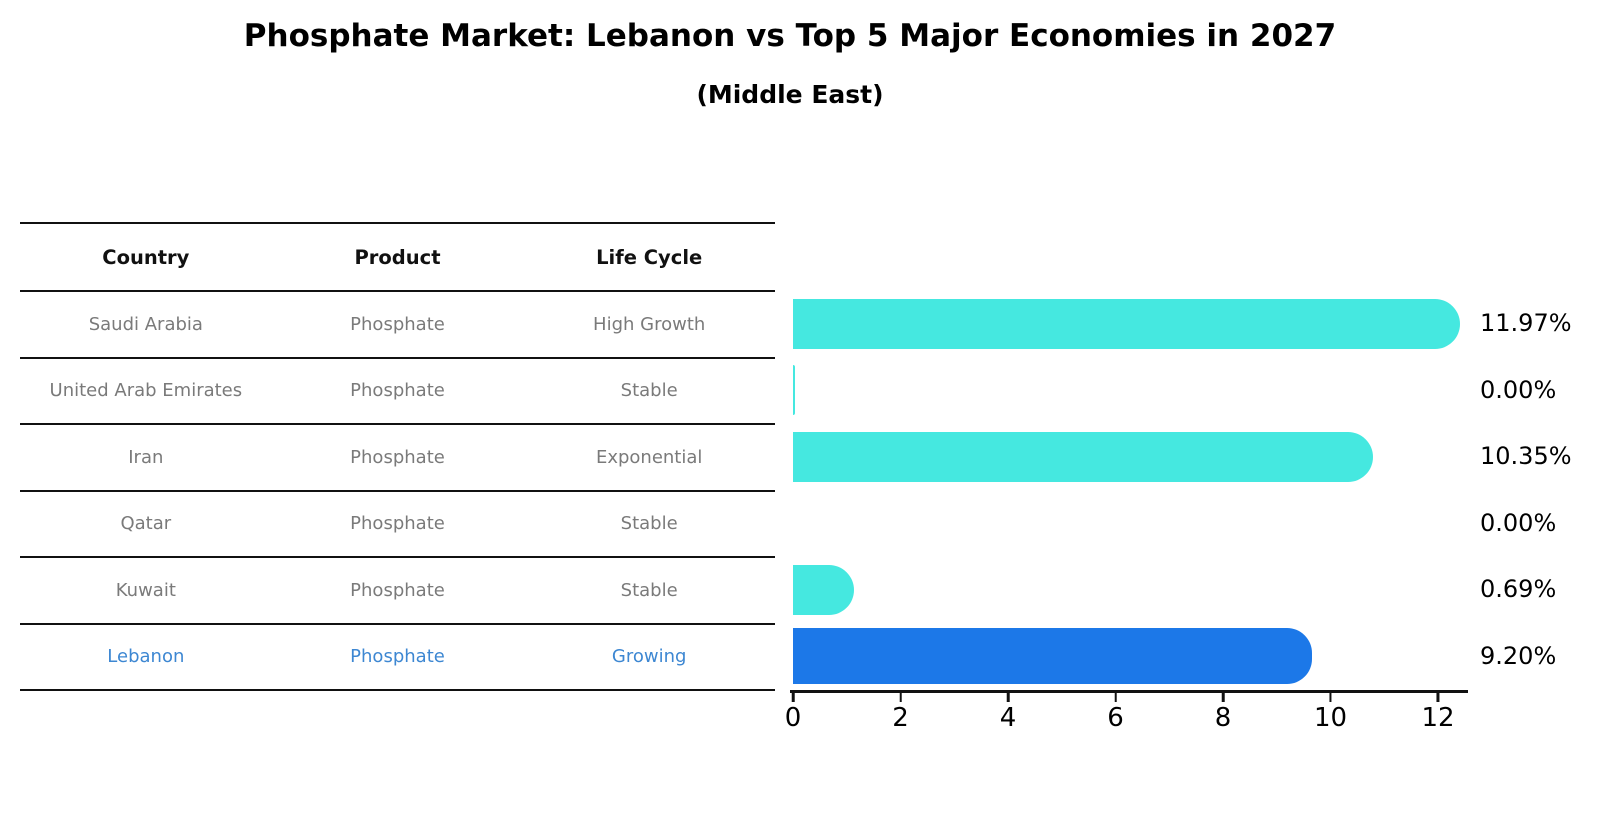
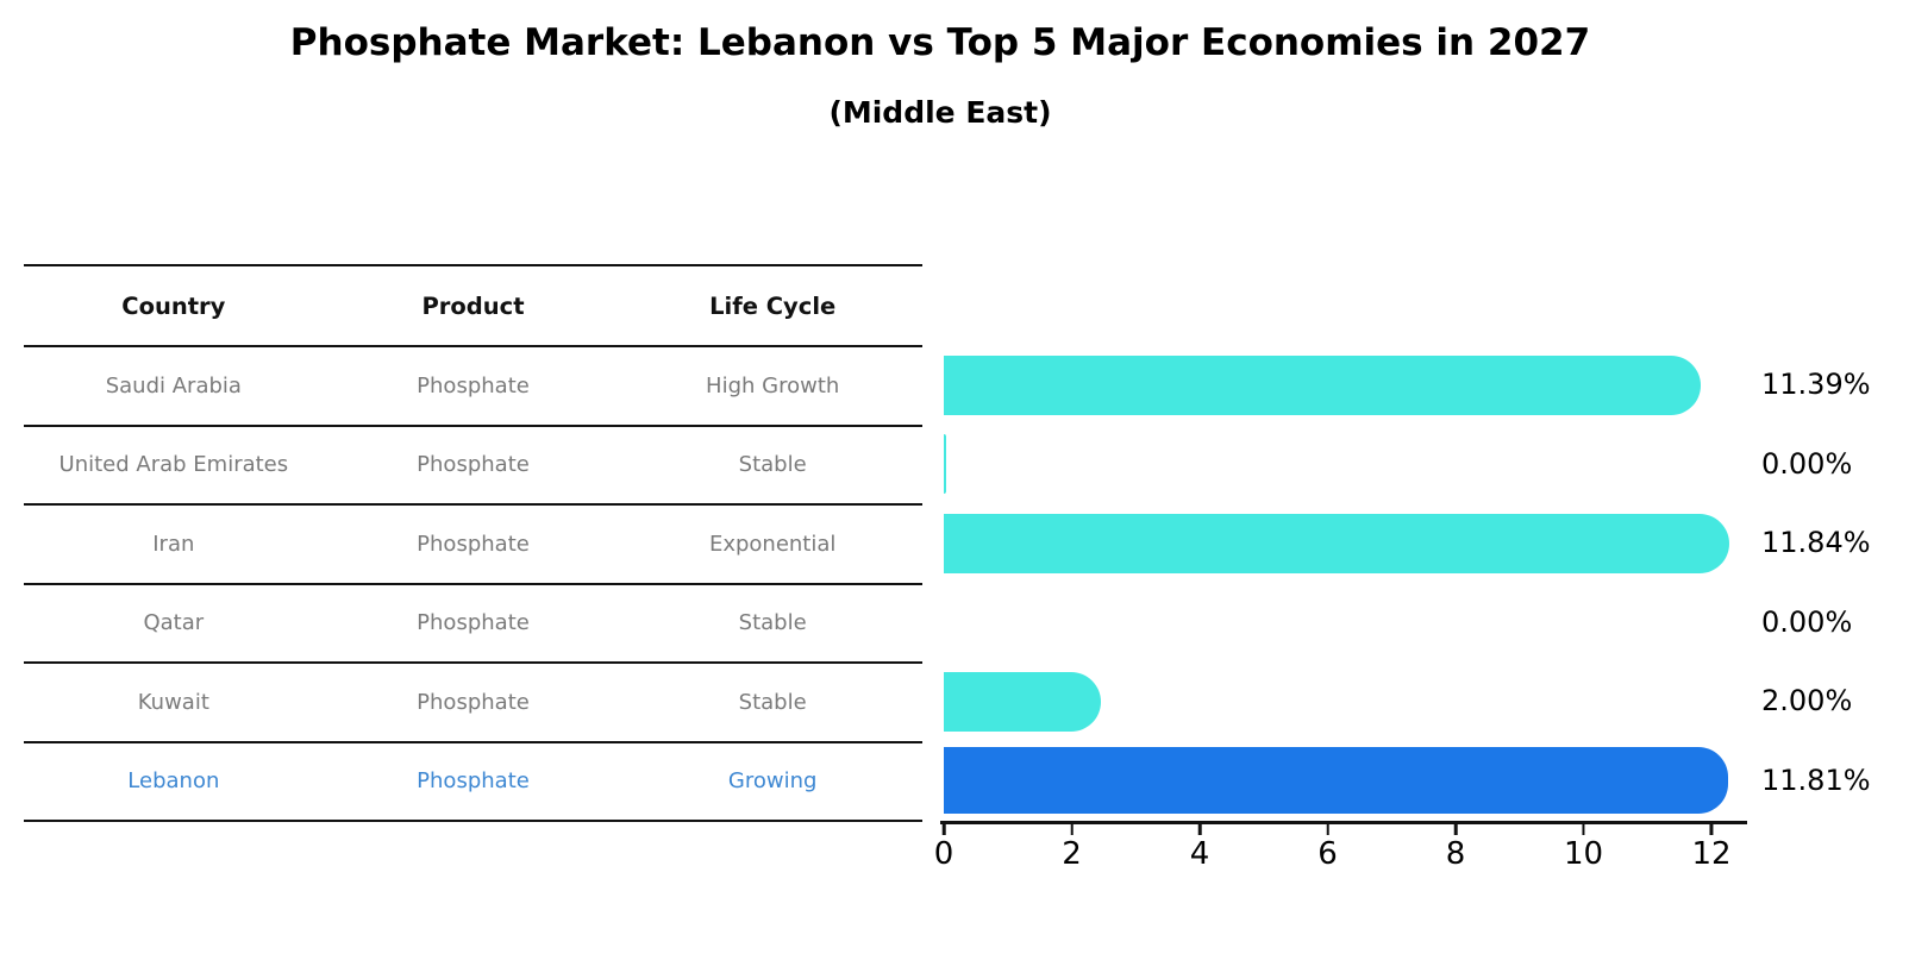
Saudi Arabia: 11.97% -> 11.39%
Iran: 10.35% -> 11.84%
Kuwait: 0.69% -> 2.00%
Lebanon: 9.20% -> 11.81%
